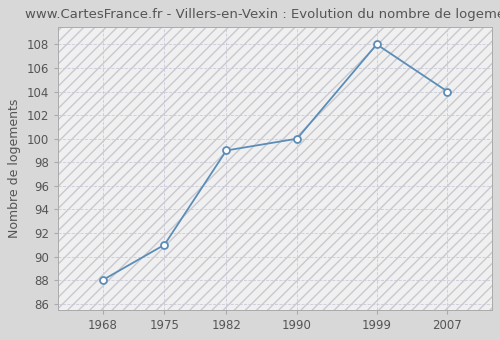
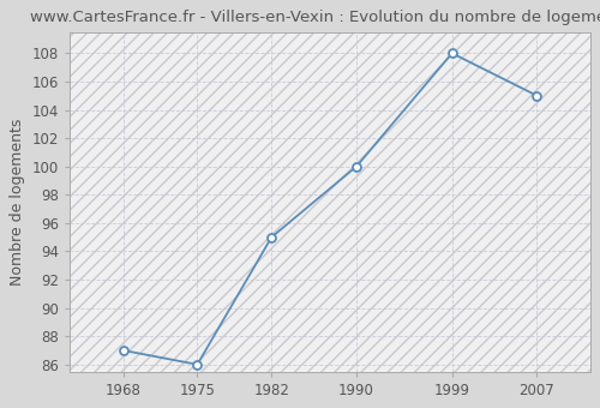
1968: 88 -> 87
1975: 91 -> 86
1982: 99 -> 95
2007: 104 -> 105
